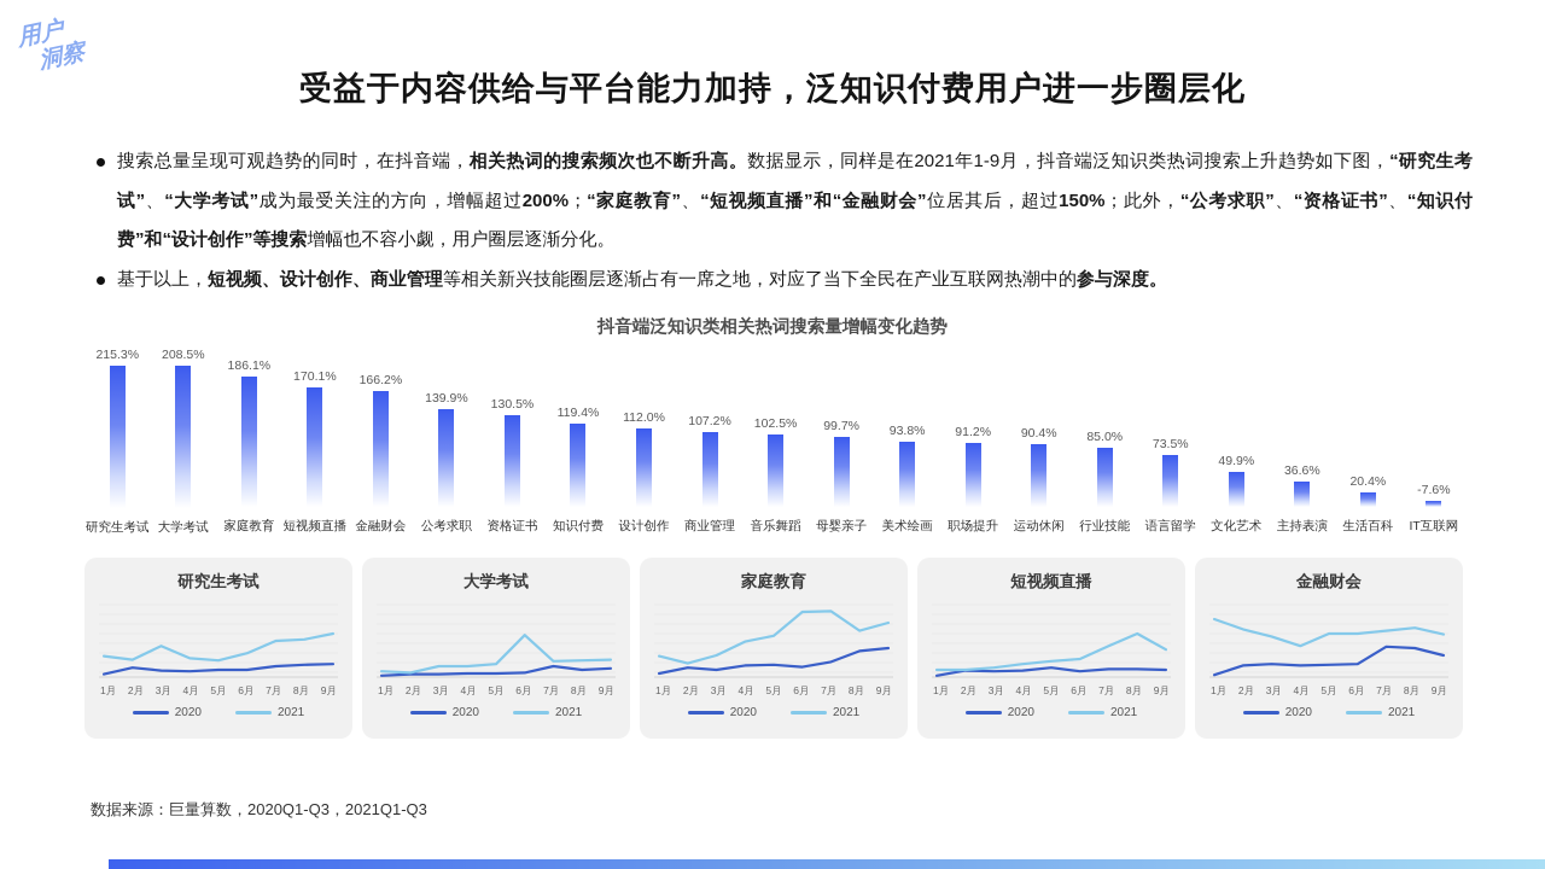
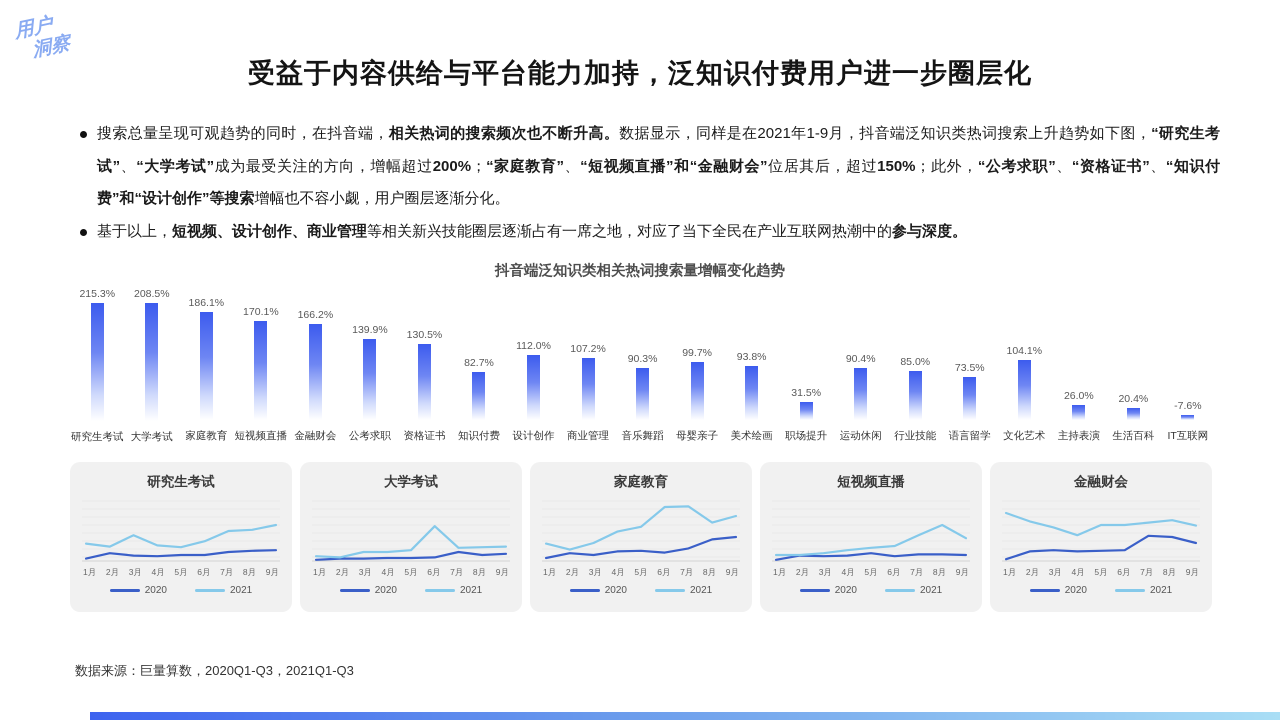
抖音端泛知识类相关热词搜索量增幅变化趋势/知识付费: 119.4% -> 82.7%
抖音端泛知识类相关热词搜索量增幅变化趋势/音乐舞蹈: 102.5% -> 90.3%
抖音端泛知识类相关热词搜索量增幅变化趋势/职场提升: 91.2% -> 31.5%
抖音端泛知识类相关热词搜索量增幅变化趋势/文化艺术: 49.9% -> 104.1%
抖音端泛知识类相关热词搜索量增幅变化趋势/主持表演: 36.6% -> 26.0%
